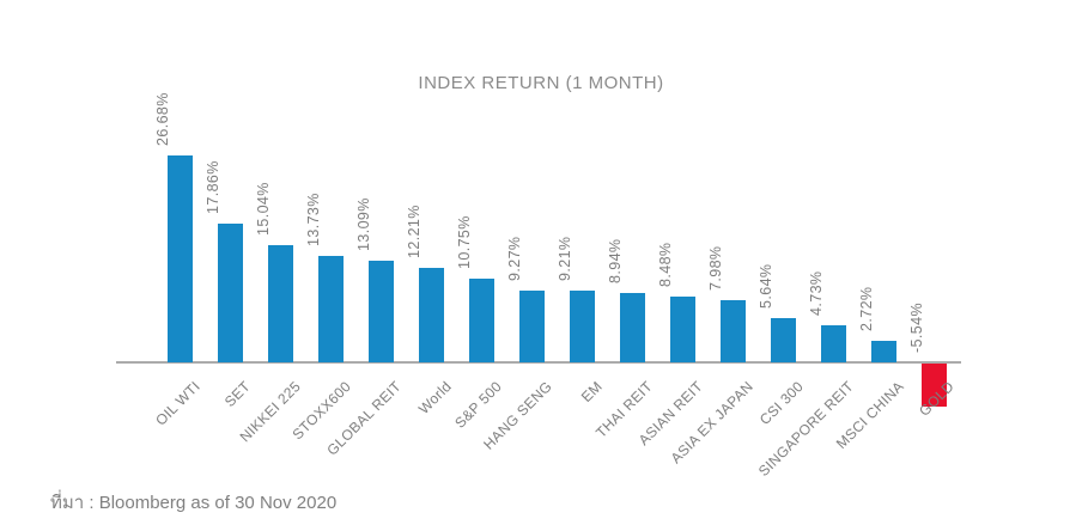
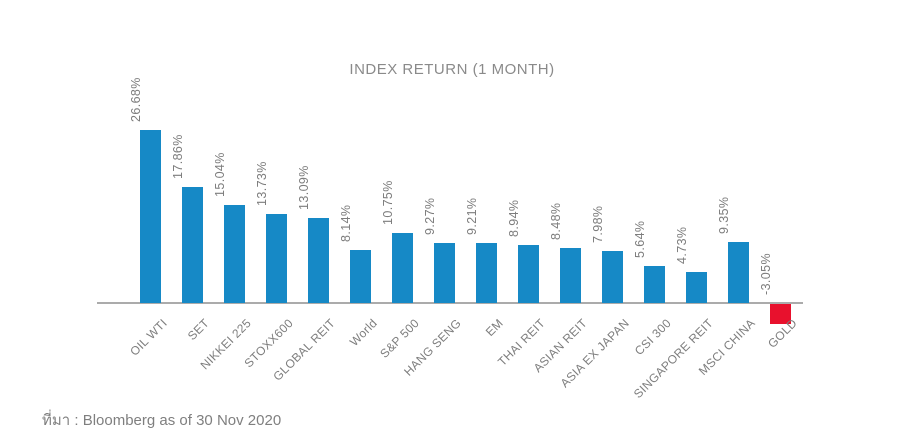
World: 12.21% -> 8.14%
MSCI CHINA: 2.72% -> 9.35%
GOLD: -5.54% -> -3.05%
